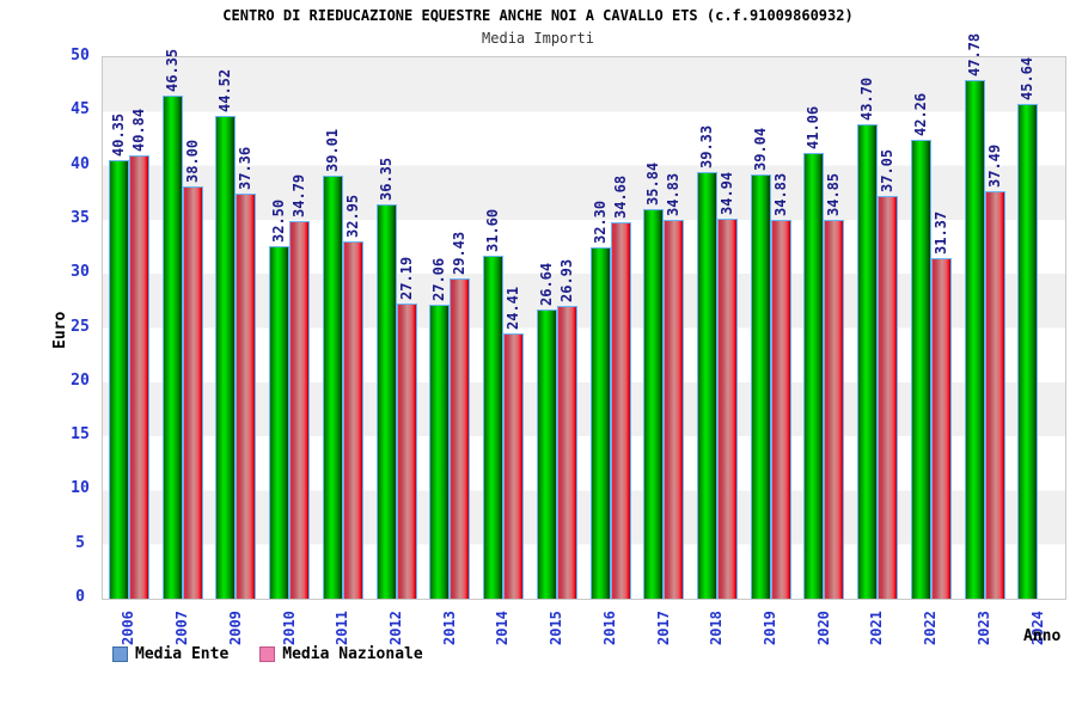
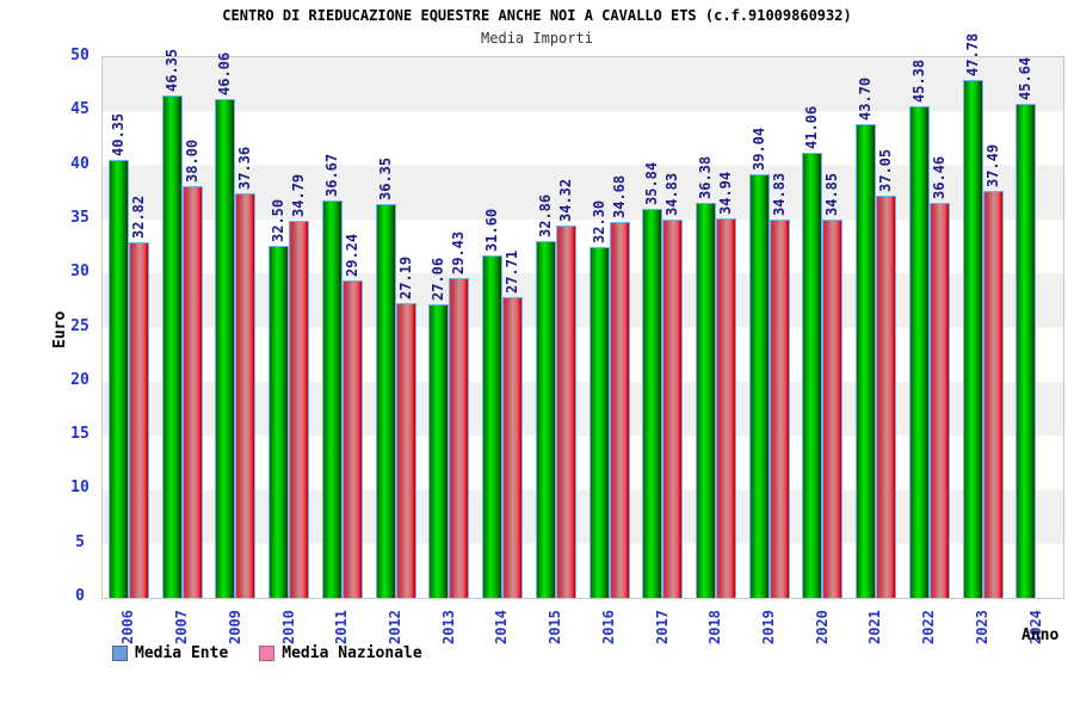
Media Nazionale/2006: 40.84 -> 32.82
Media Ente/2009: 44.52 -> 46.06
Media Ente/2011: 39.01 -> 36.67
Media Nazionale/2011: 32.95 -> 29.24
Media Nazionale/2014: 24.41 -> 27.71
Media Ente/2015: 26.64 -> 32.86
Media Nazionale/2015: 26.93 -> 34.32
Media Ente/2018: 39.33 -> 36.38
Media Ente/2022: 42.26 -> 45.38
Media Nazionale/2022: 31.37 -> 36.46
